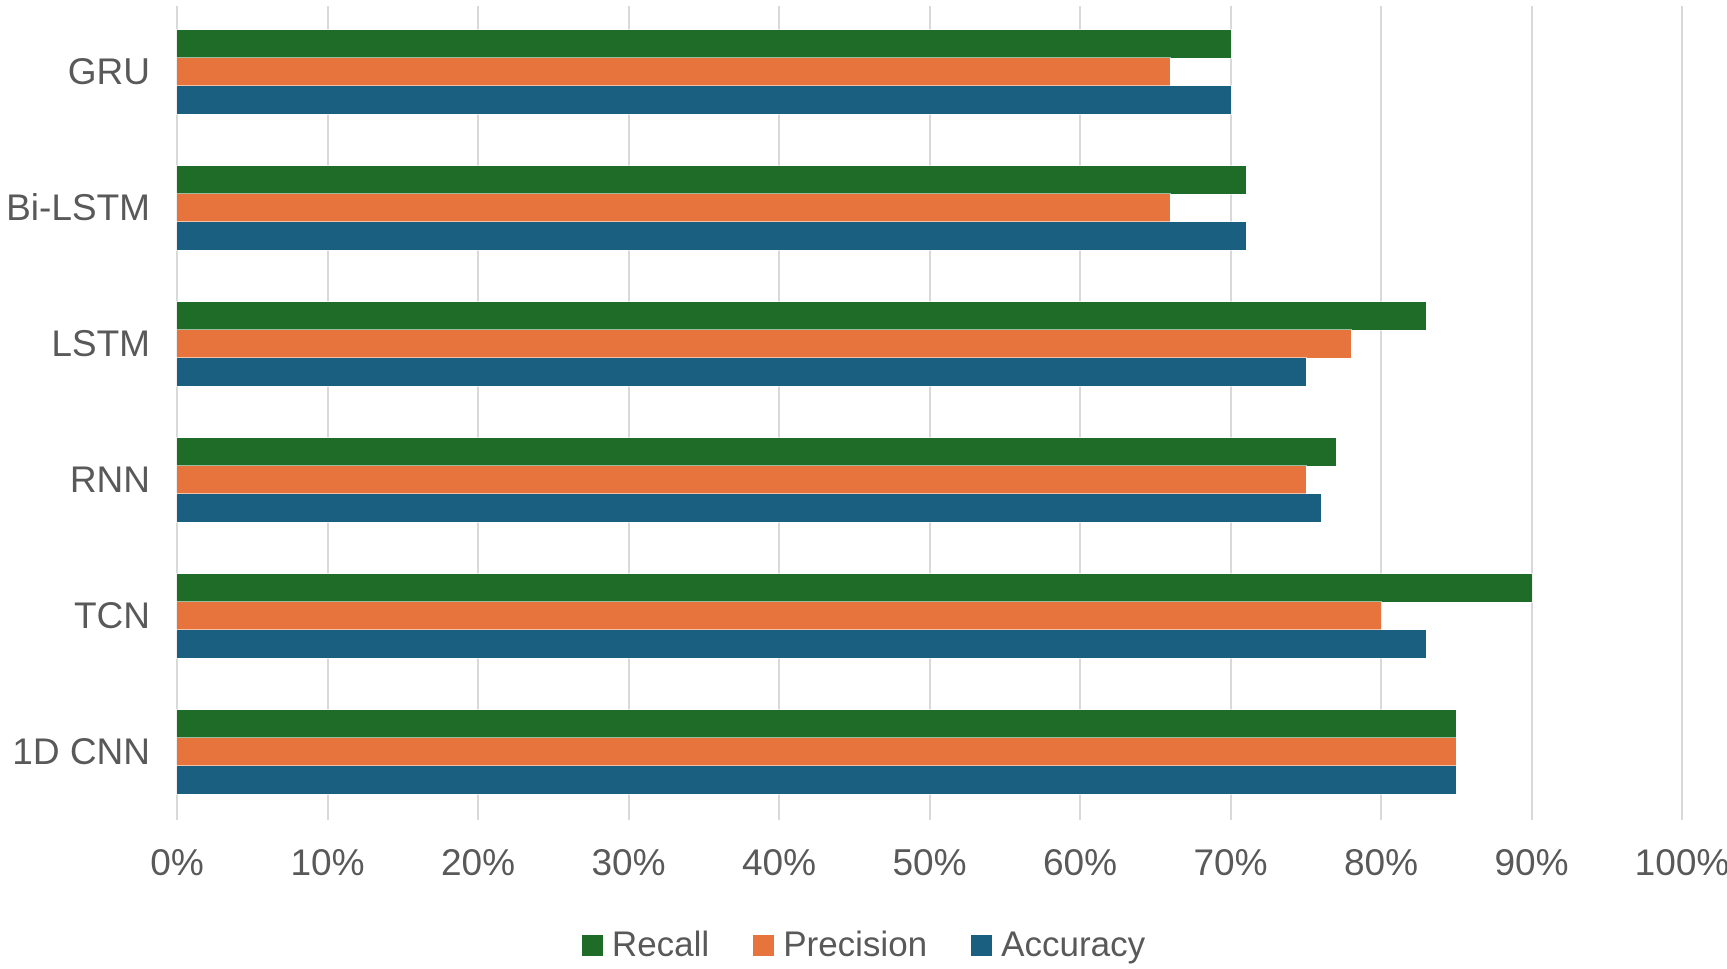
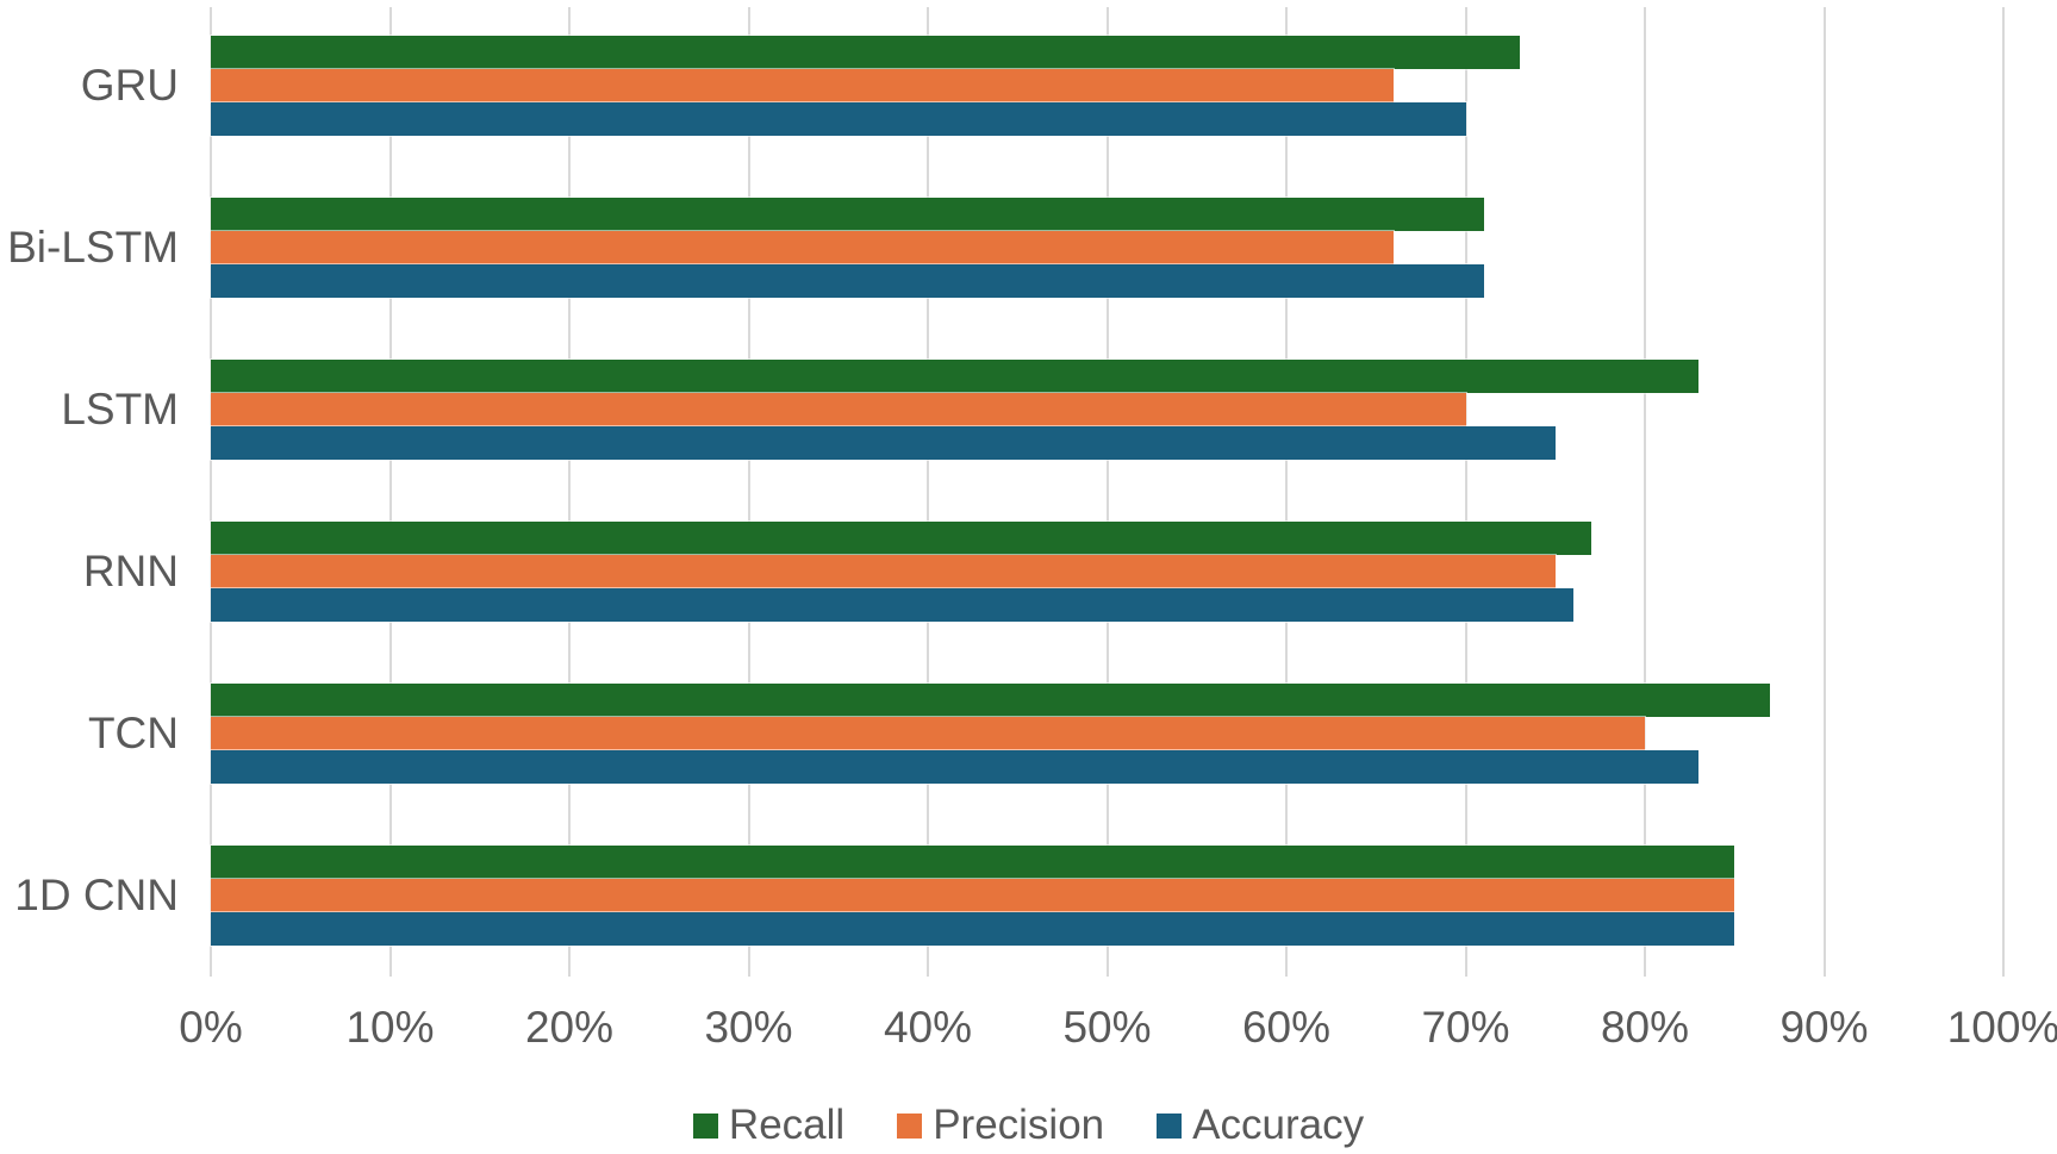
Recall/GRU: 70% -> 73%
Precision/LSTM: 78% -> 70%
Recall/TCN: 90% -> 87%
